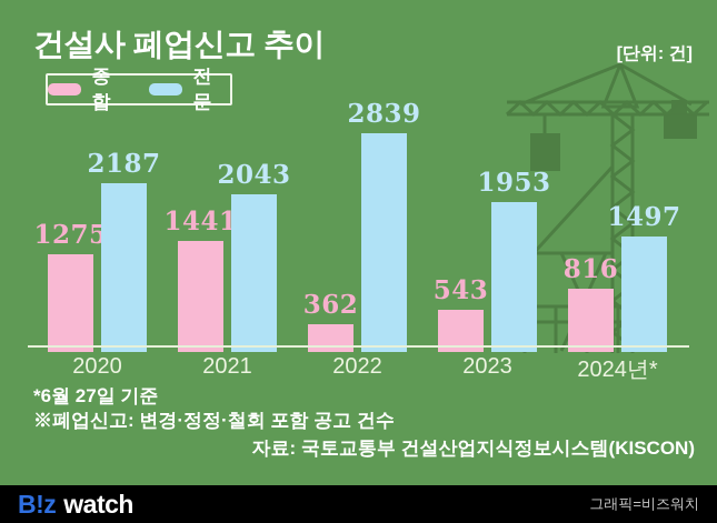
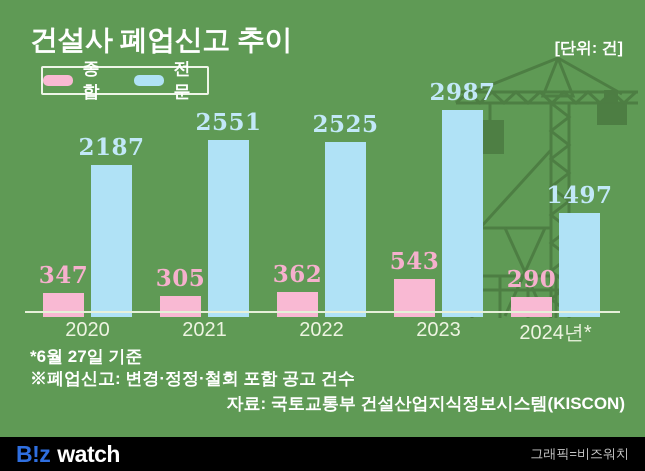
종합/2020: 1275 -> 347
종합/2021: 1441 -> 305
전문/2021: 2043 -> 2551
전문/2022: 2839 -> 2525
전문/2023: 1953 -> 2987
종합/2024년*: 816 -> 290
